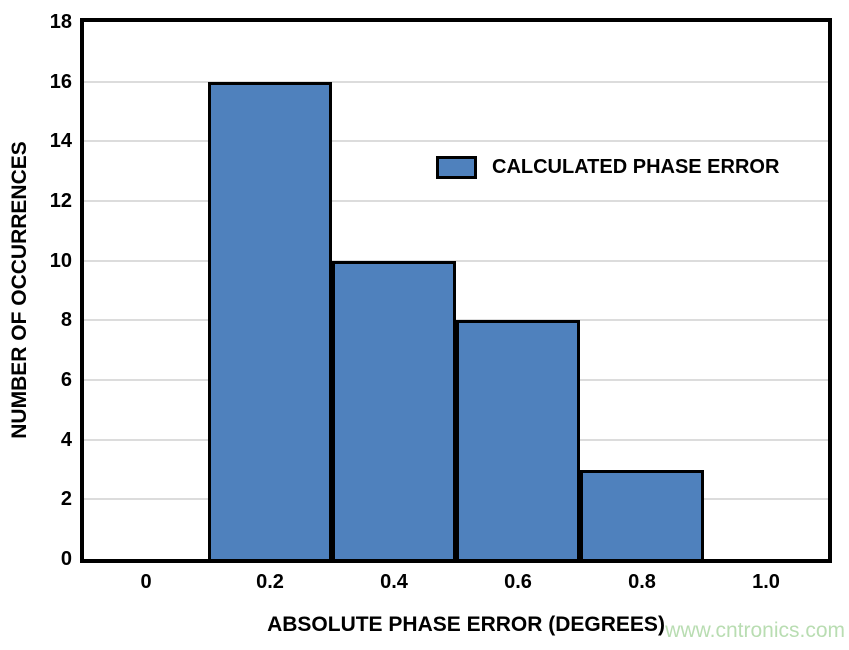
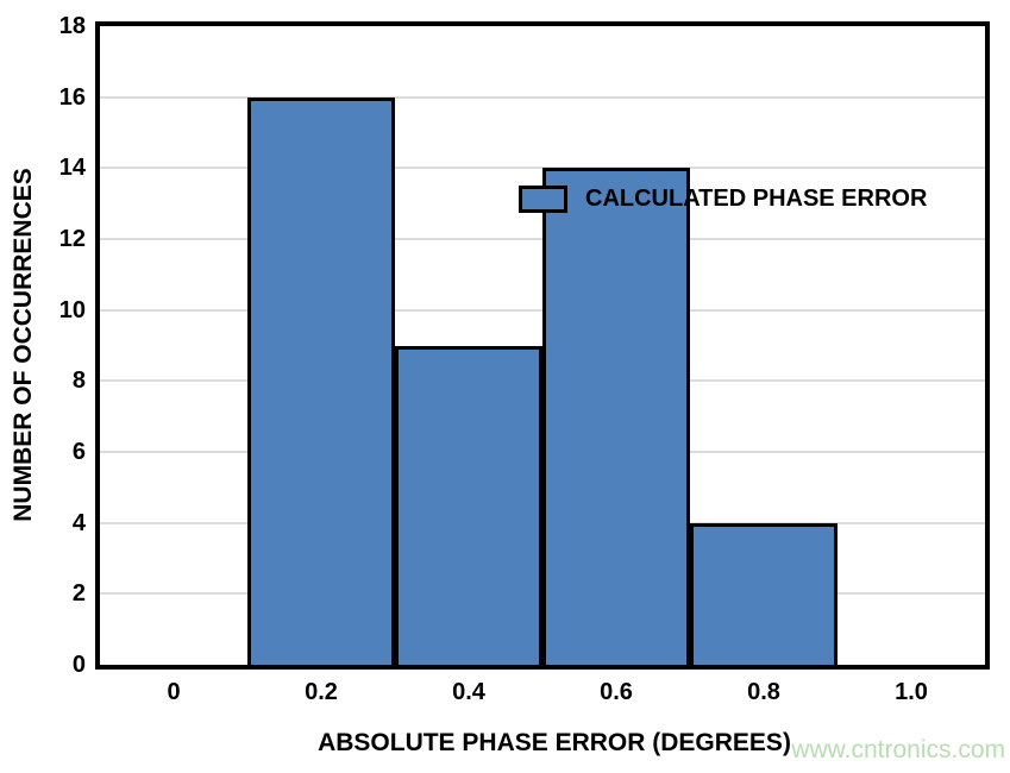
0.4: 10 -> 9
0.6: 8 -> 14
0.8: 3 -> 4
